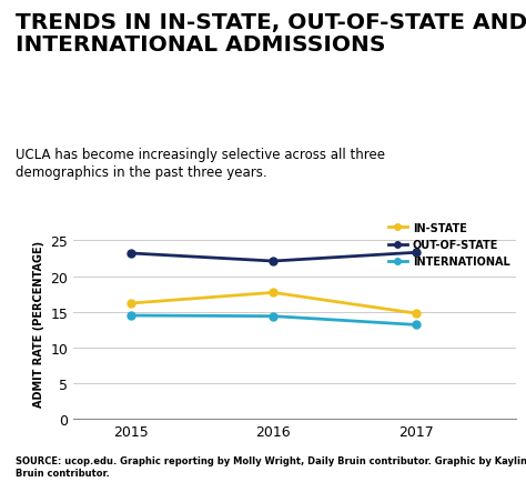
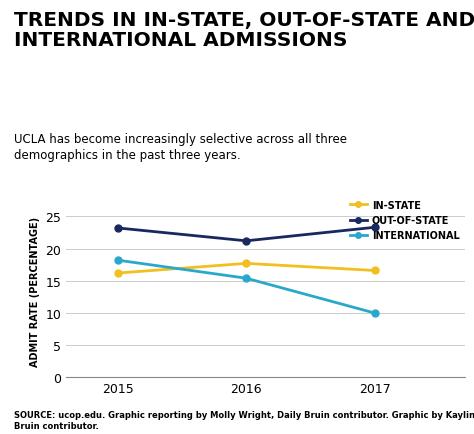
INTERNATIONAL/2015: 14.5 -> 18.2
OUT-OF-STATE/2016: 22.1 -> 21.2
INTERNATIONAL/2016: 14.4 -> 15.4
IN-STATE/2017: 14.8 -> 16.6
INTERNATIONAL/2017: 13.2 -> 10.0
